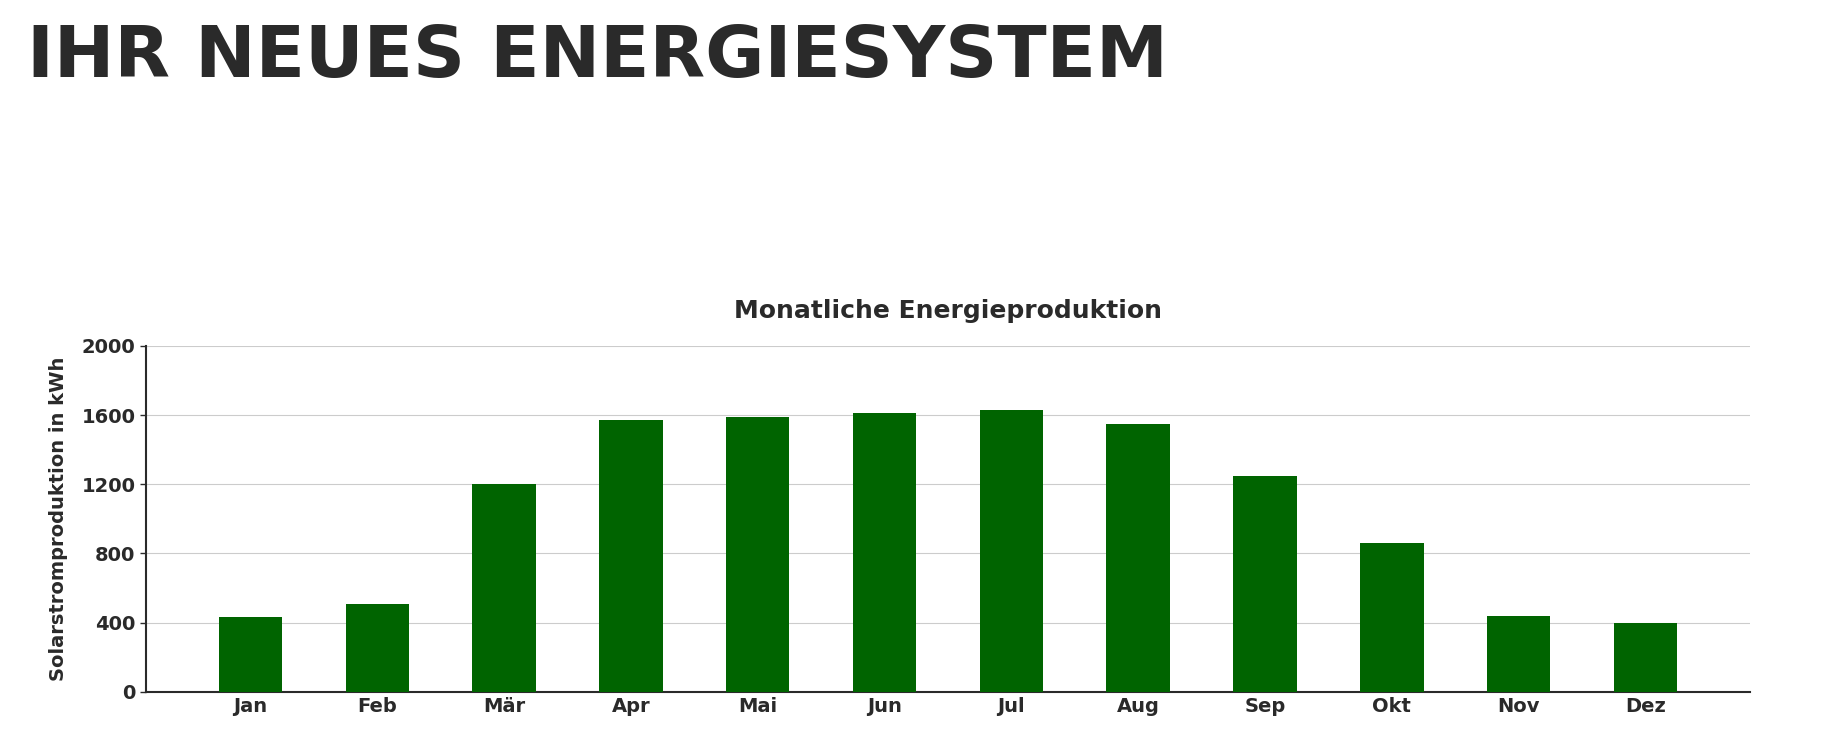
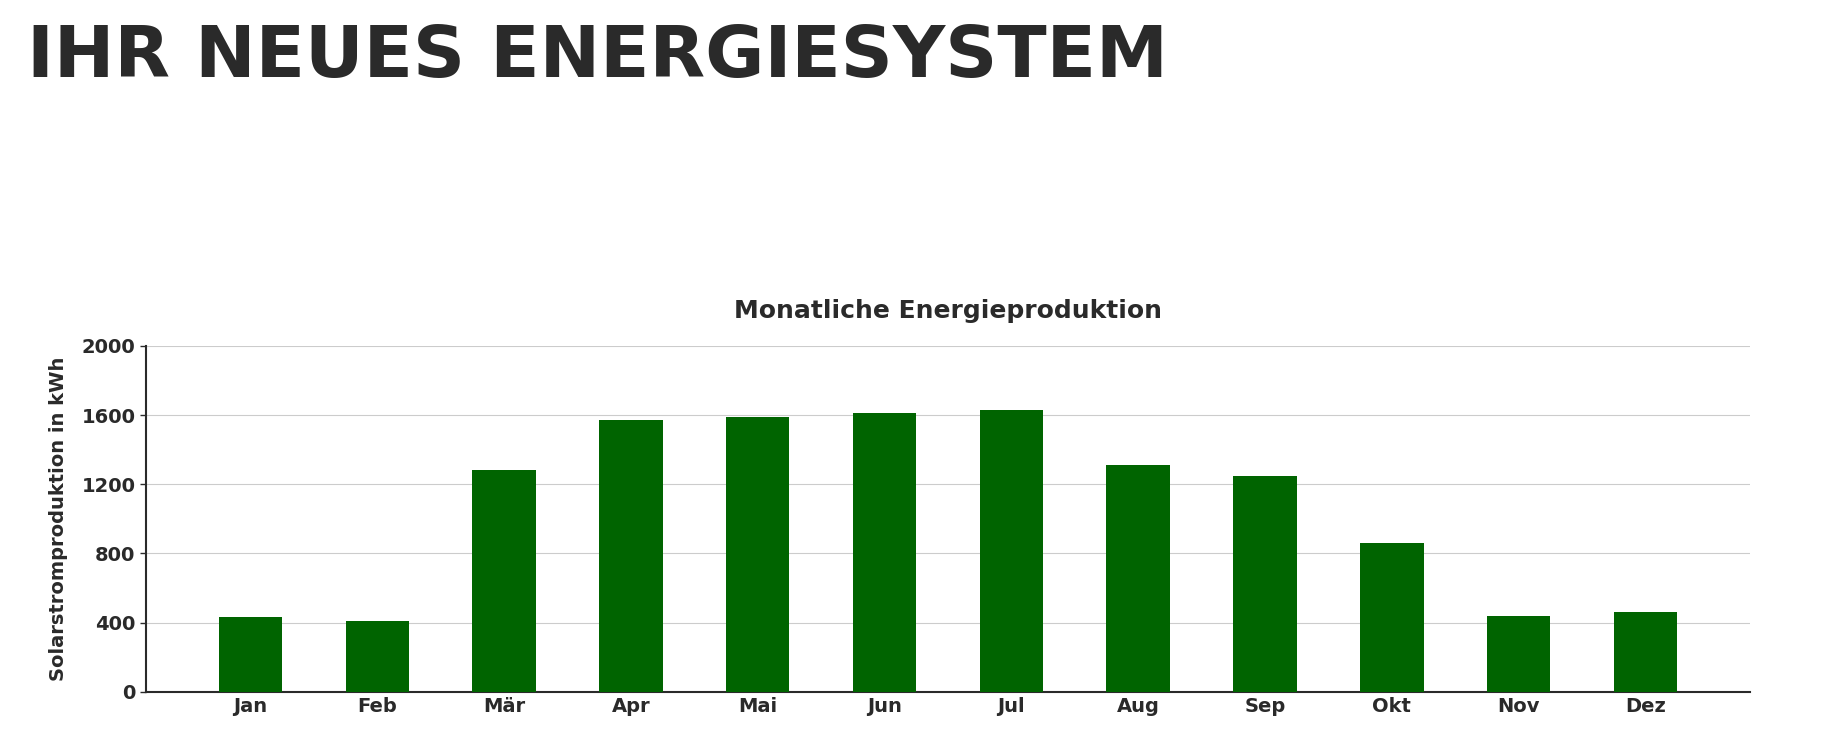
Feb: 510 -> 410
Mär: 1200 -> 1280
Aug: 1550 -> 1310
Dez: 400 -> 460
